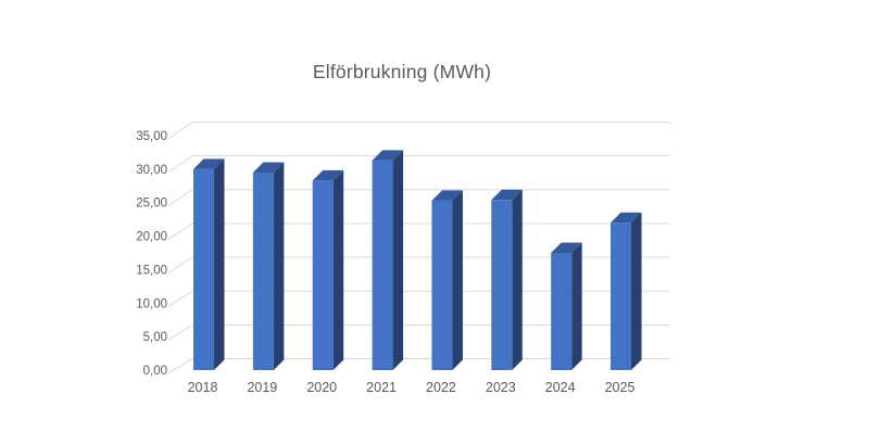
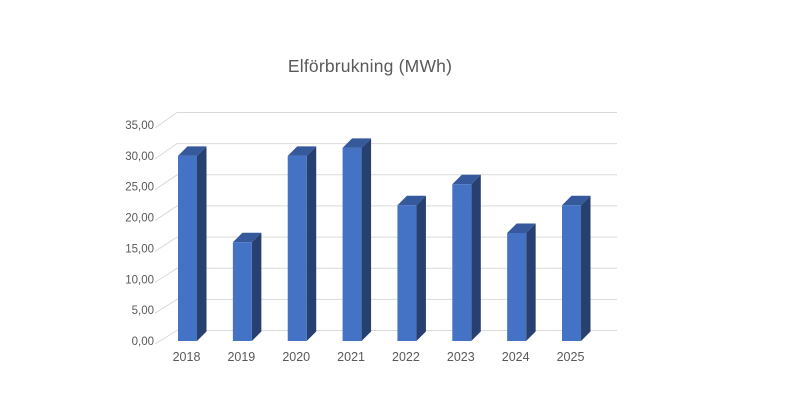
2019: 30 -> 16
2020: 28 -> 30
2022: 25 -> 22
